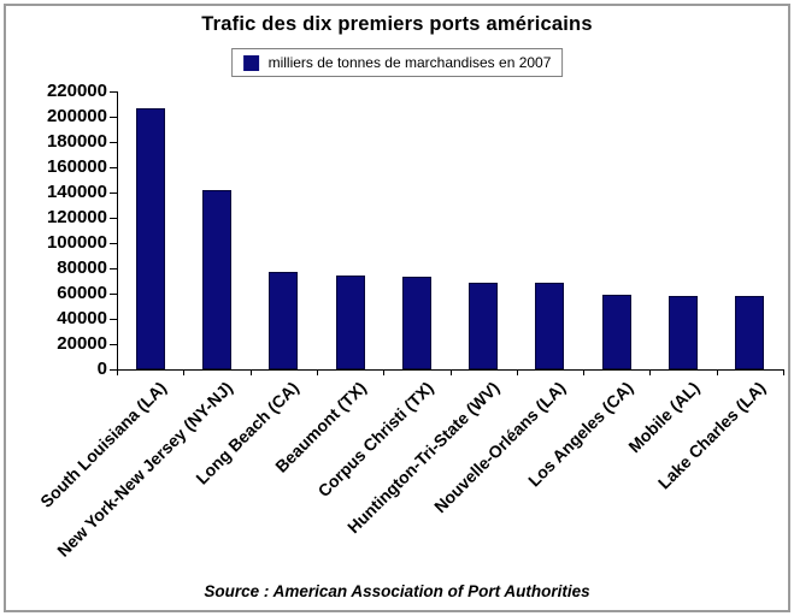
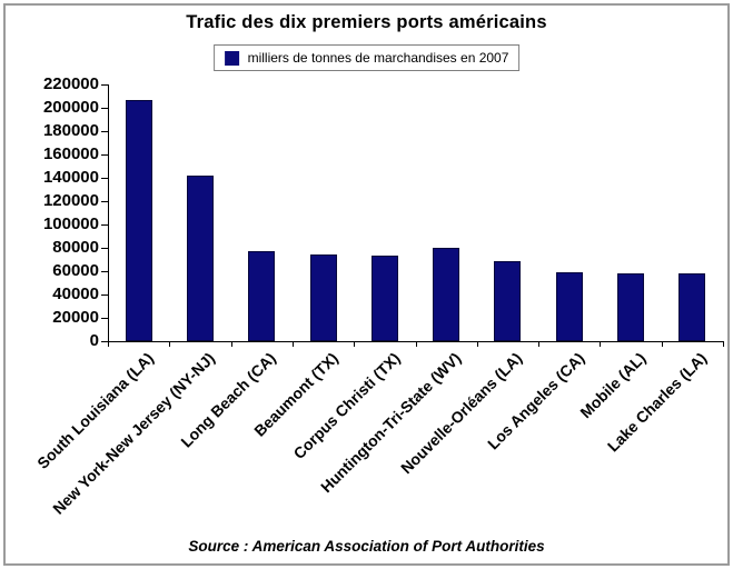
Huntington-Tri-State (WV): 69000 -> 80000
